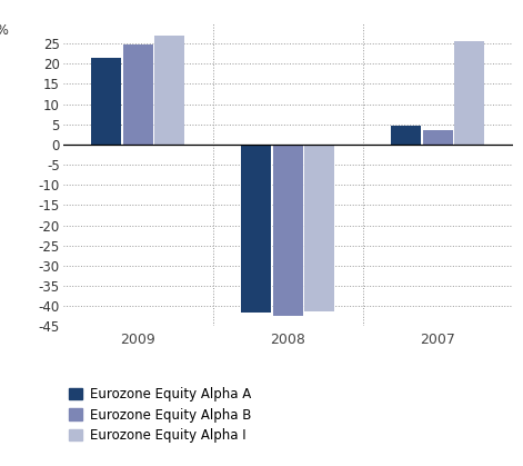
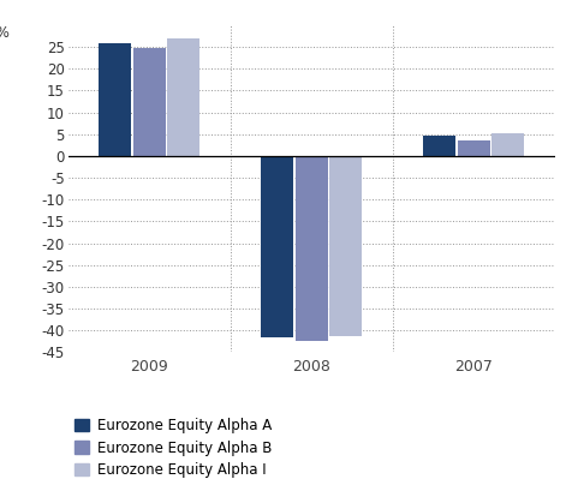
Eurozone Equity Alpha A/2009: 21.5 -> 25.8
Eurozone Equity Alpha I/2007: 25.5 -> 5.2
